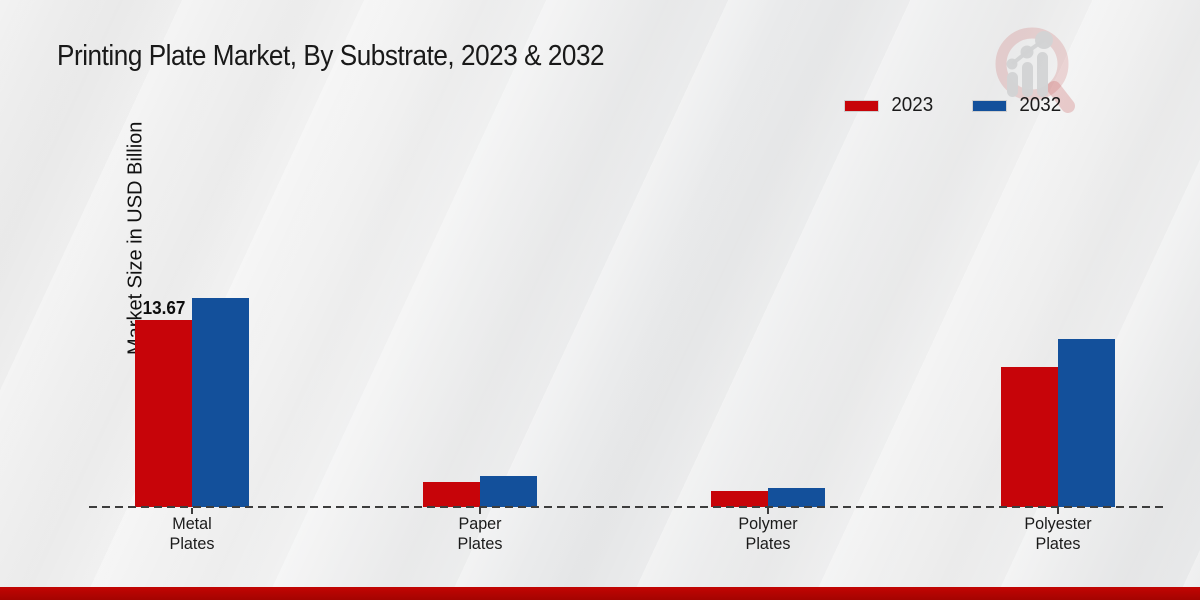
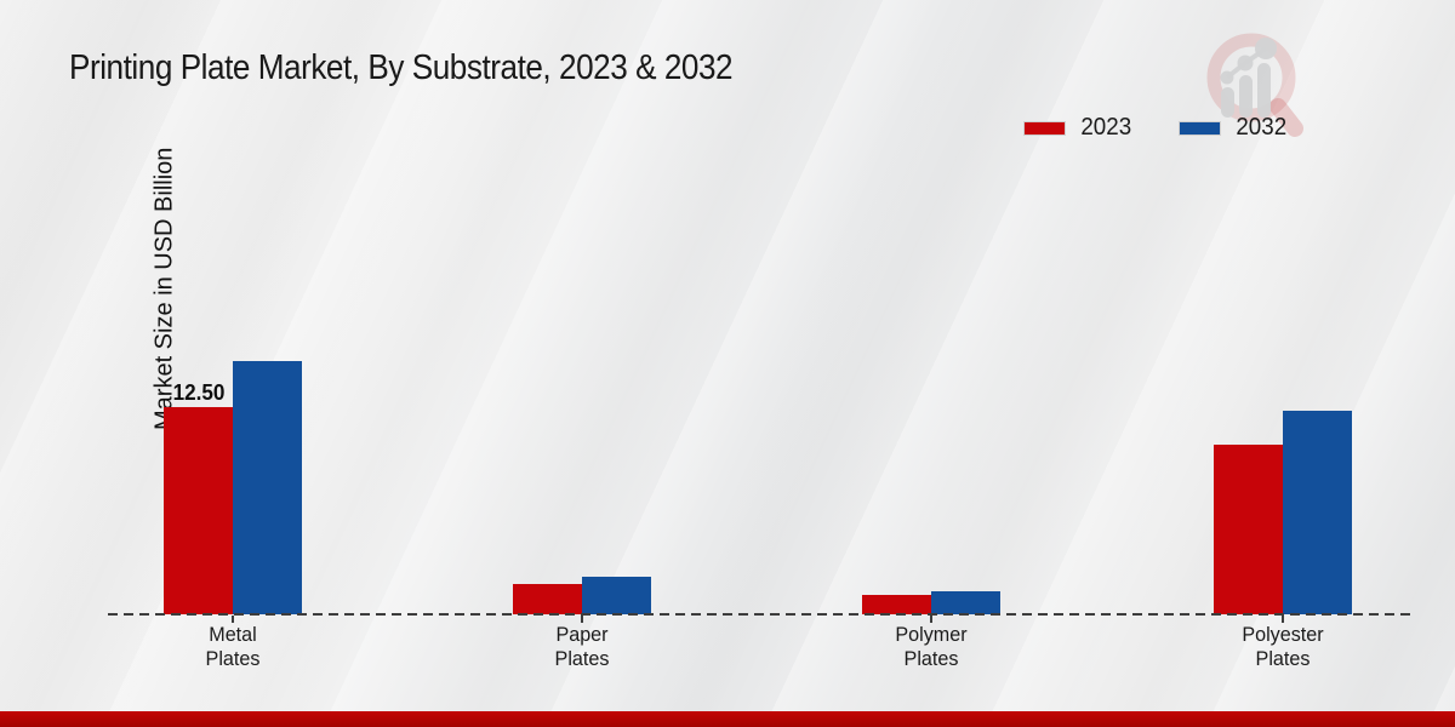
2023/Metal Plates: 13.67 -> 12.50
